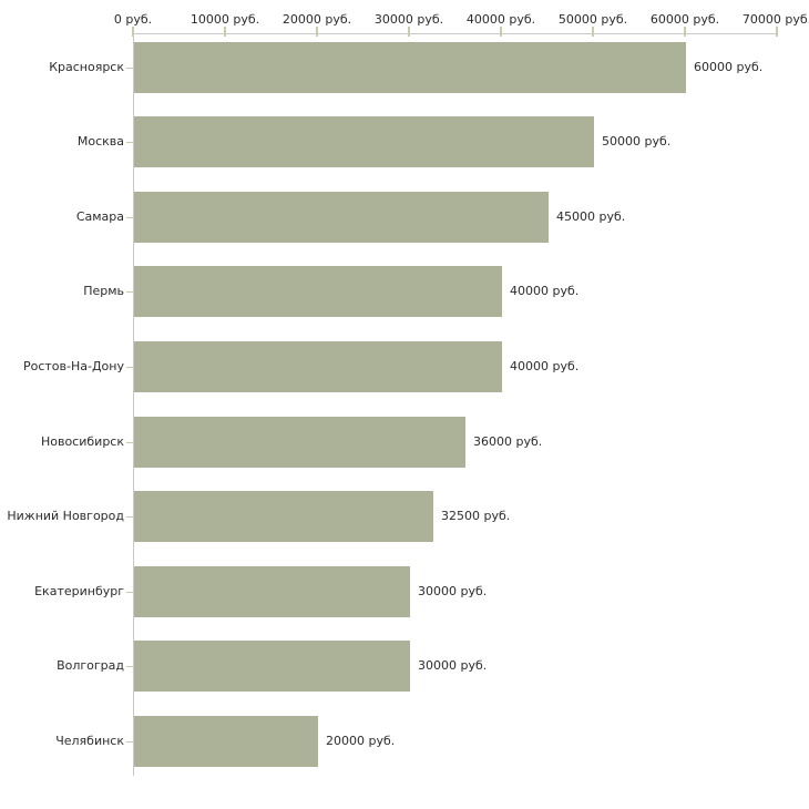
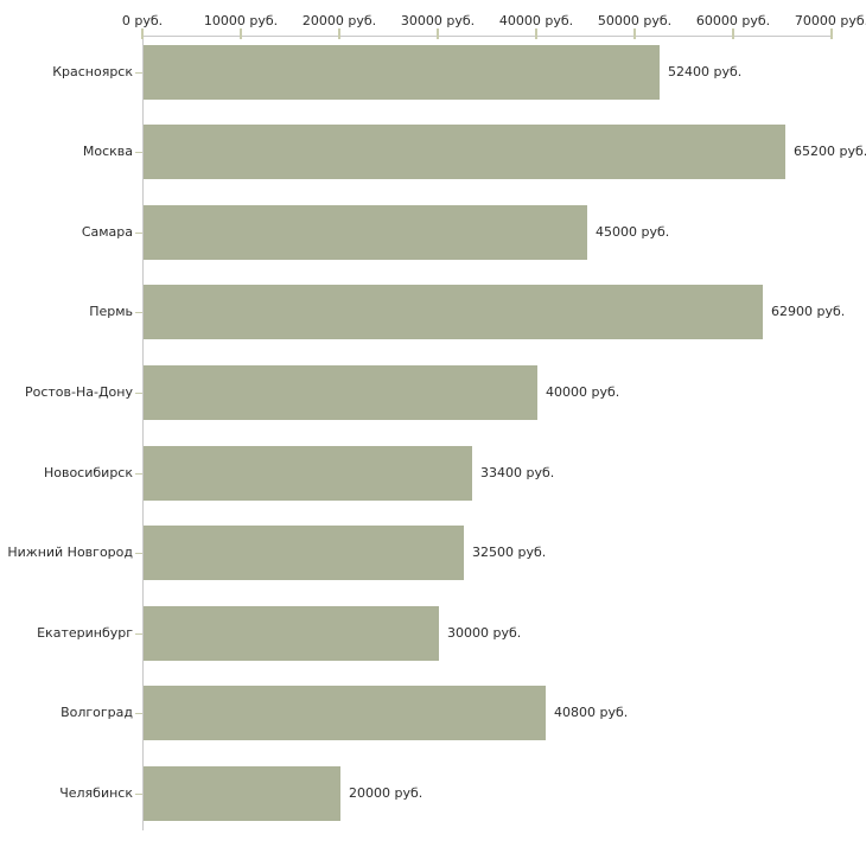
Красноярск: 60000 -> 52400
Москва: 50000 -> 65200
Пермь: 40000 -> 62900
Новосибирск: 36000 -> 33400
Волгоград: 30000 -> 40800
